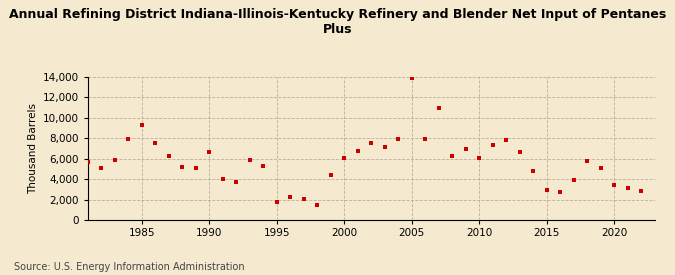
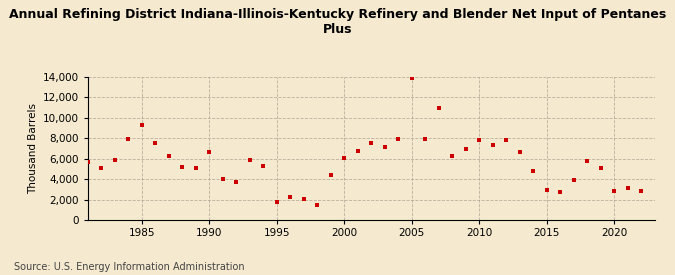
2010: 6,100 -> 7,800
2020: 3,400 -> 2,800
